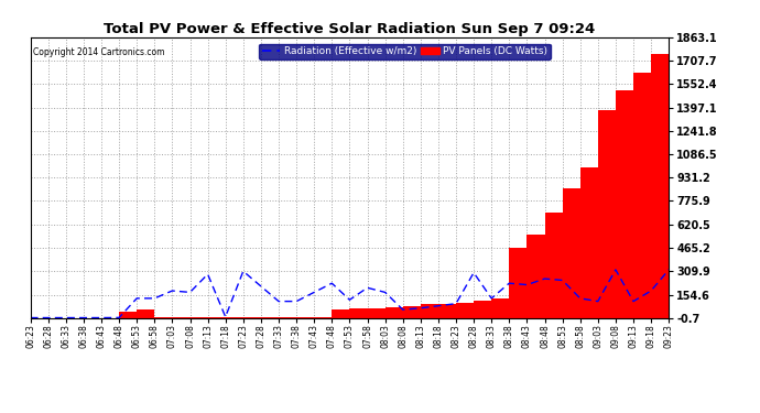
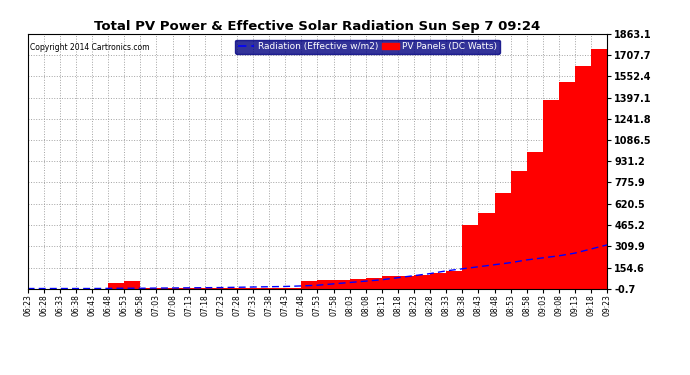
Radiation (Effective w/m2)/06:53: 130 -> 0
Radiation (Effective w/m2)/06:58: 130 -> 0
Radiation (Effective w/m2)/07:03: 180 -> 0
Radiation (Effective w/m2)/07:08: 170 -> 0
Radiation (Effective w/m2)/07:13: 290 -> 10
Radiation (Effective w/m2)/07:23: 310 -> 10
Radiation (Effective w/m2)/07:28: 210 -> 10
Radiation (Effective w/m2)/07:33: 110 -> 10
Radiation (Effective w/m2)/07:38: 110 -> 10
Radiation (Effective w/m2)/07:43: 170 -> 20
Radiation (Effective w/m2)/07:48: 230 -> 20
Radiation (Effective w/m2)/07:53: 120 -> 20
Radiation (Effective w/m2)/07:58: 200 -> 40
Radiation (Effective w/m2)/08:03: 170 -> 40
Radiation (Effective w/m2)/08:28: 300 -> 110
Radiation (Effective w/m2)/08:38: 230 -> 140
Radiation (Effective w/m2)/08:43: 220 -> 160
Radiation (Effective w/m2)/08:48: 260 -> 180
Radiation (Effective w/m2)/08:53: 250 -> 190
Radiation (Effective w/m2)/08:58: 130 -> 210
Radiation (Effective w/m2)/09:03: 110 -> 220
Radiation (Effective w/m2)/09:08: 320 -> 240
Radiation (Effective w/m2)/09:13: 110 -> 260
Radiation (Effective w/m2)/09:18: 180 -> 290
